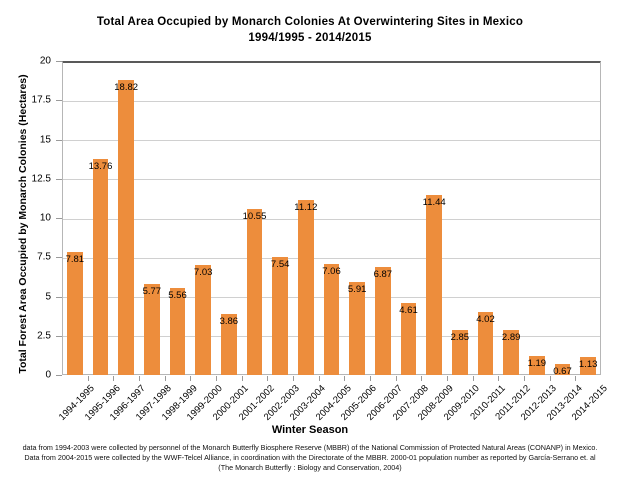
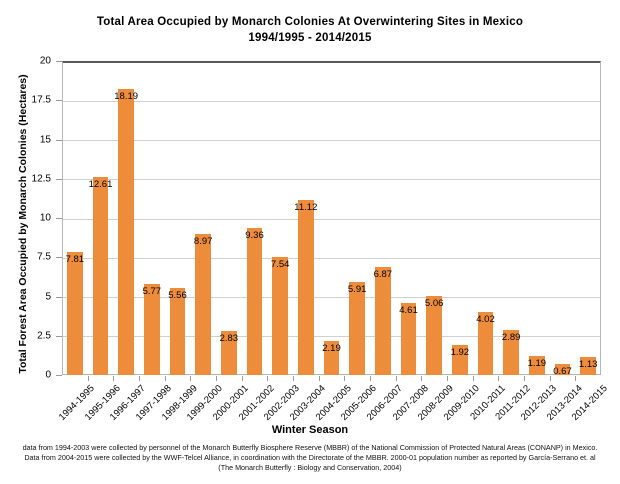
1995-1996: 13.76 -> 12.61
1996-1997: 18.82 -> 18.19
1999-2000: 7.03 -> 8.97
2000-2001: 3.86 -> 2.83
2001-2002: 10.55 -> 9.36
2004-2005: 7.06 -> 2.19
2008-2009: 11.44 -> 5.06
2009-2010: 2.85 -> 1.92
